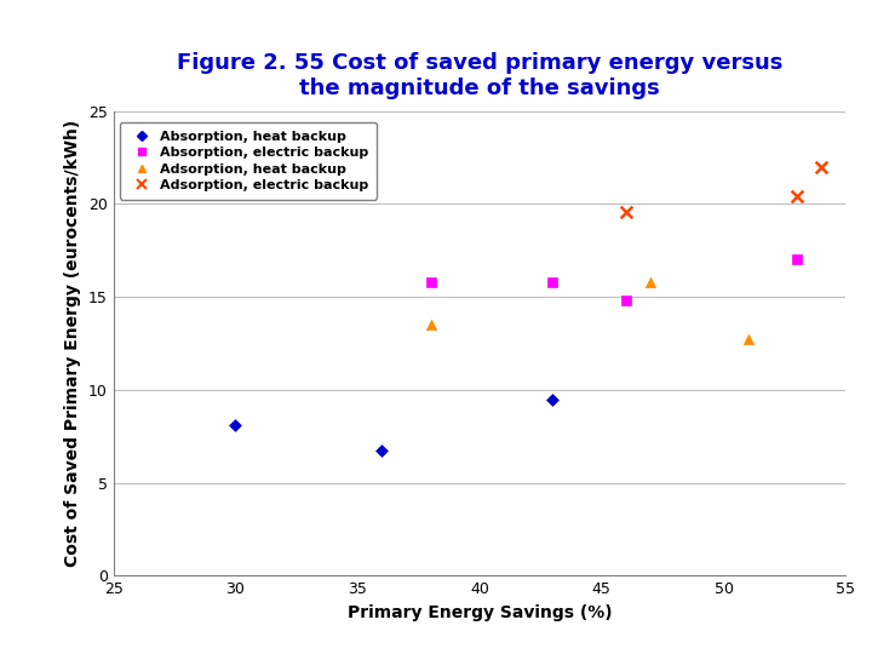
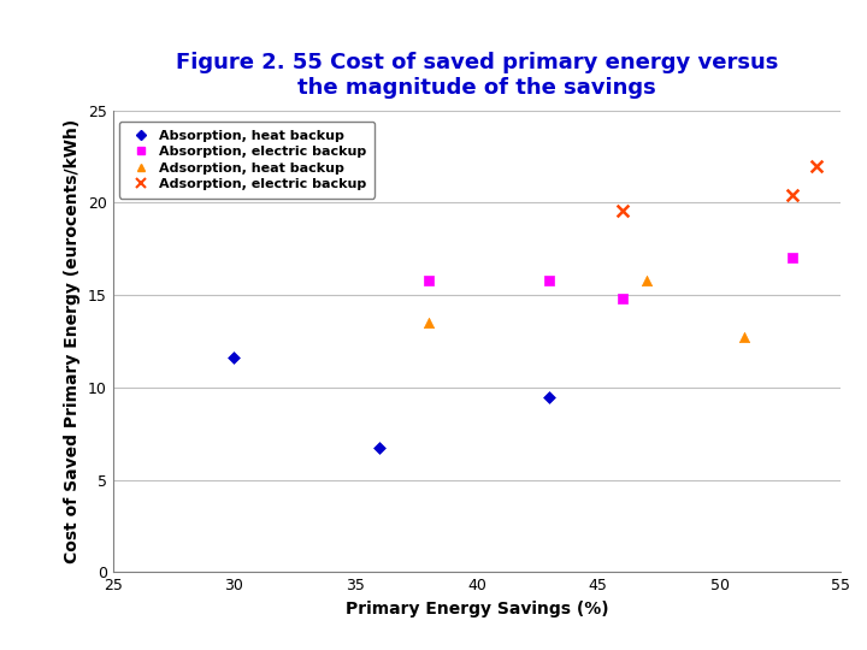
Absorption, heat backup/30: 8.1 -> 11.6
